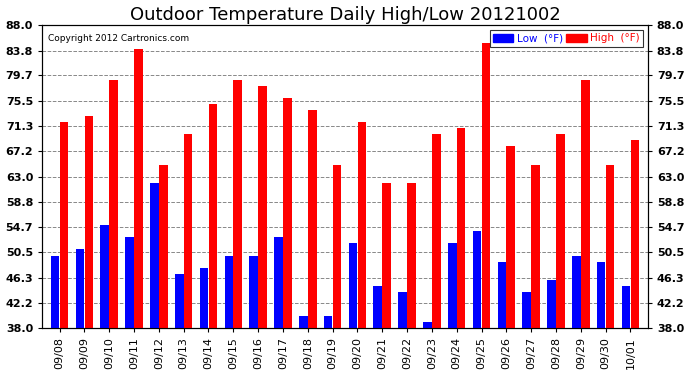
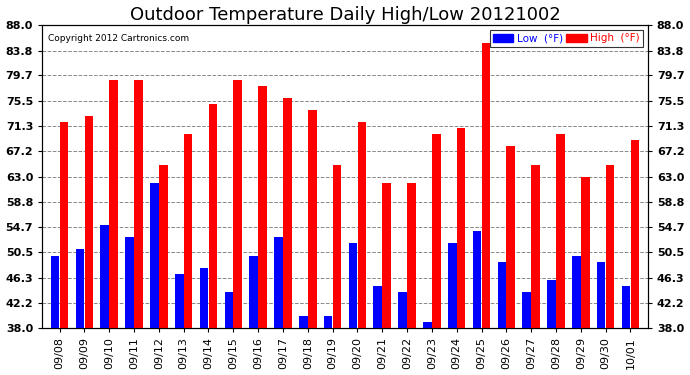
High (°F)/09/11: 84 -> 79
Low (°F)/09/15: 50 -> 44
High (°F)/09/29: 79 -> 63
